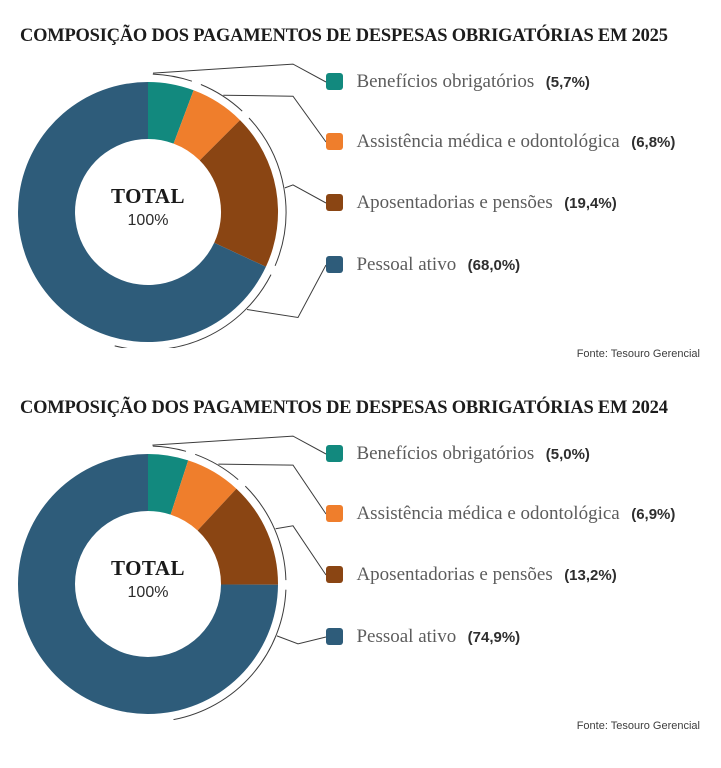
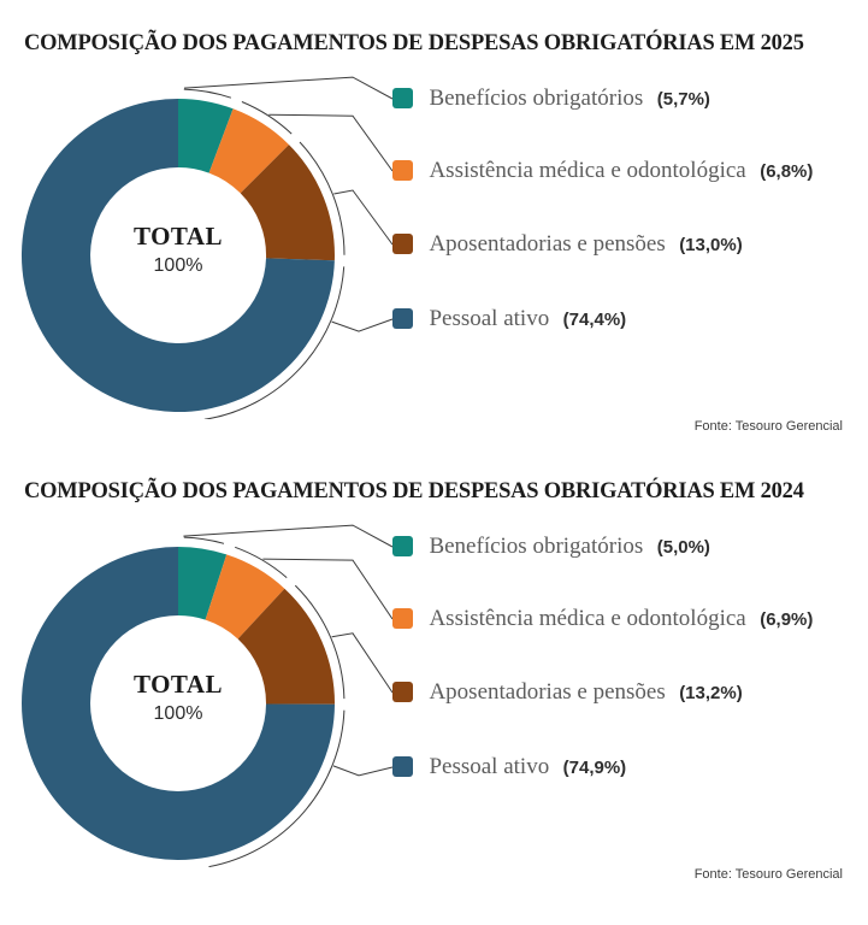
COMPOSIÇÃO DOS PAGAMENTOS DE DESPESAS OBRIGATÓRIAS EM 2025/Aposentadorias e pensões: 19,4% -> 13,0%
COMPOSIÇÃO DOS PAGAMENTOS DE DESPESAS OBRIGATÓRIAS EM 2025/Pessoal ativo: 68,0% -> 74,4%
